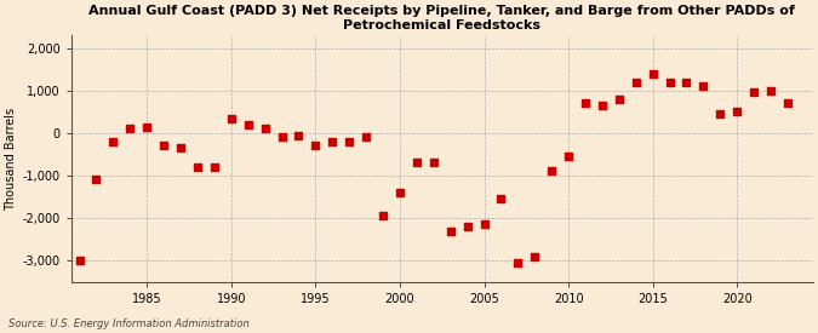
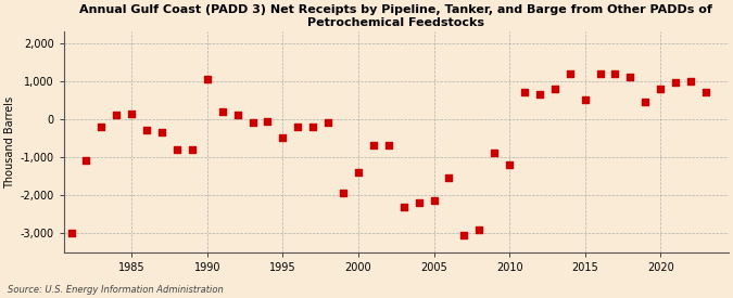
1990: 350 -> 1,050
1995: -300 -> -500
2010: -550 -> -1,200
2015: 1,400 -> 500
2020: 500 -> 800
